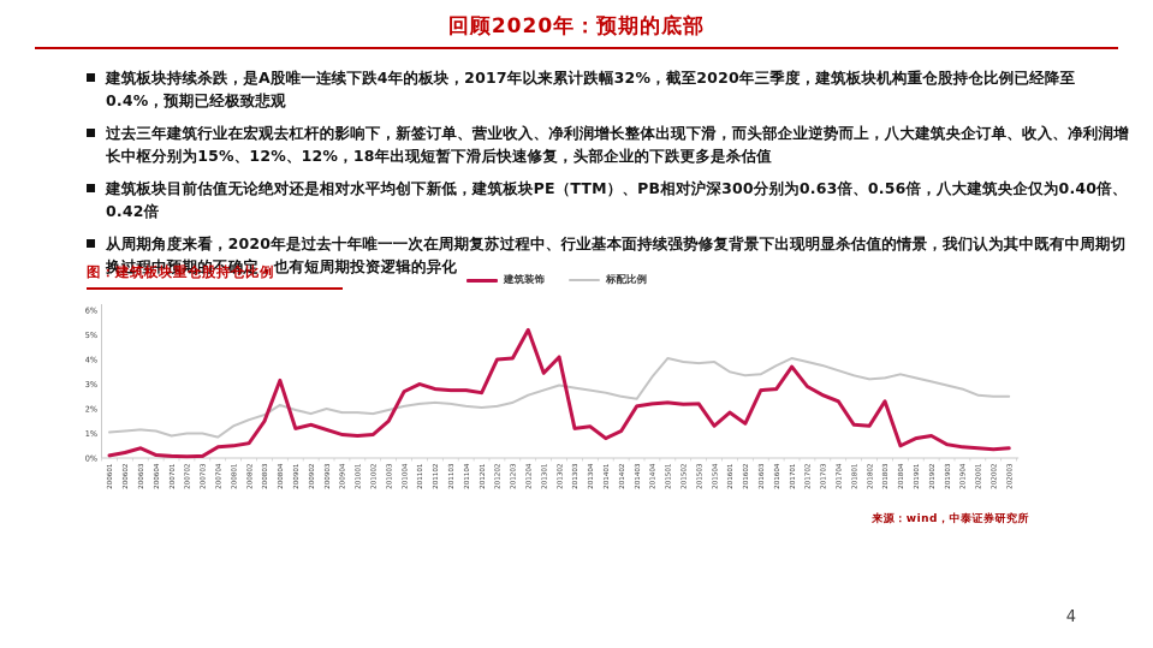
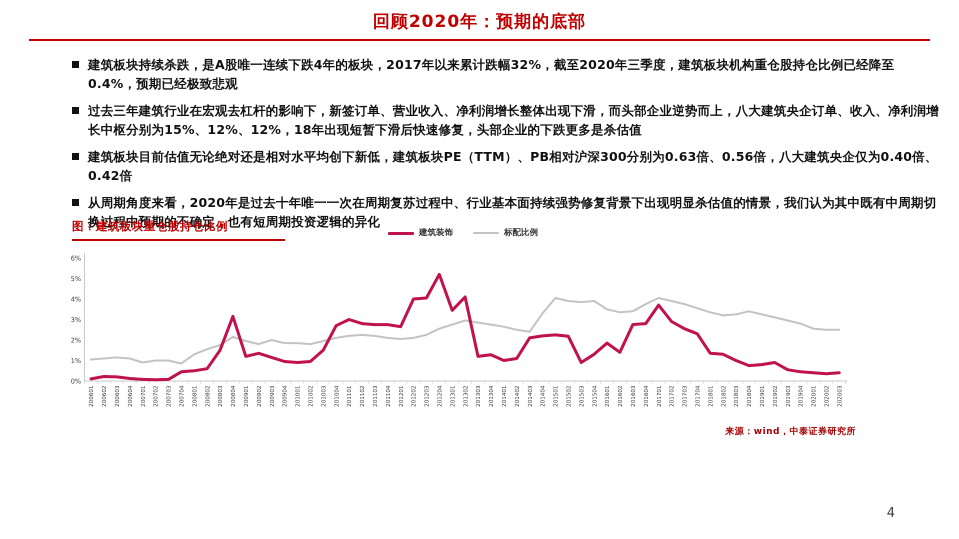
建筑装饰/200603: 0.4% -> 0.2%
建筑装饰/201401: 0.8% -> 1.0%
建筑装饰/201503: 2.2% -> 0.9%
建筑装饰/201803: 2.3% -> 1.0%
建筑装饰/201804: 0.5% -> 0.8%
